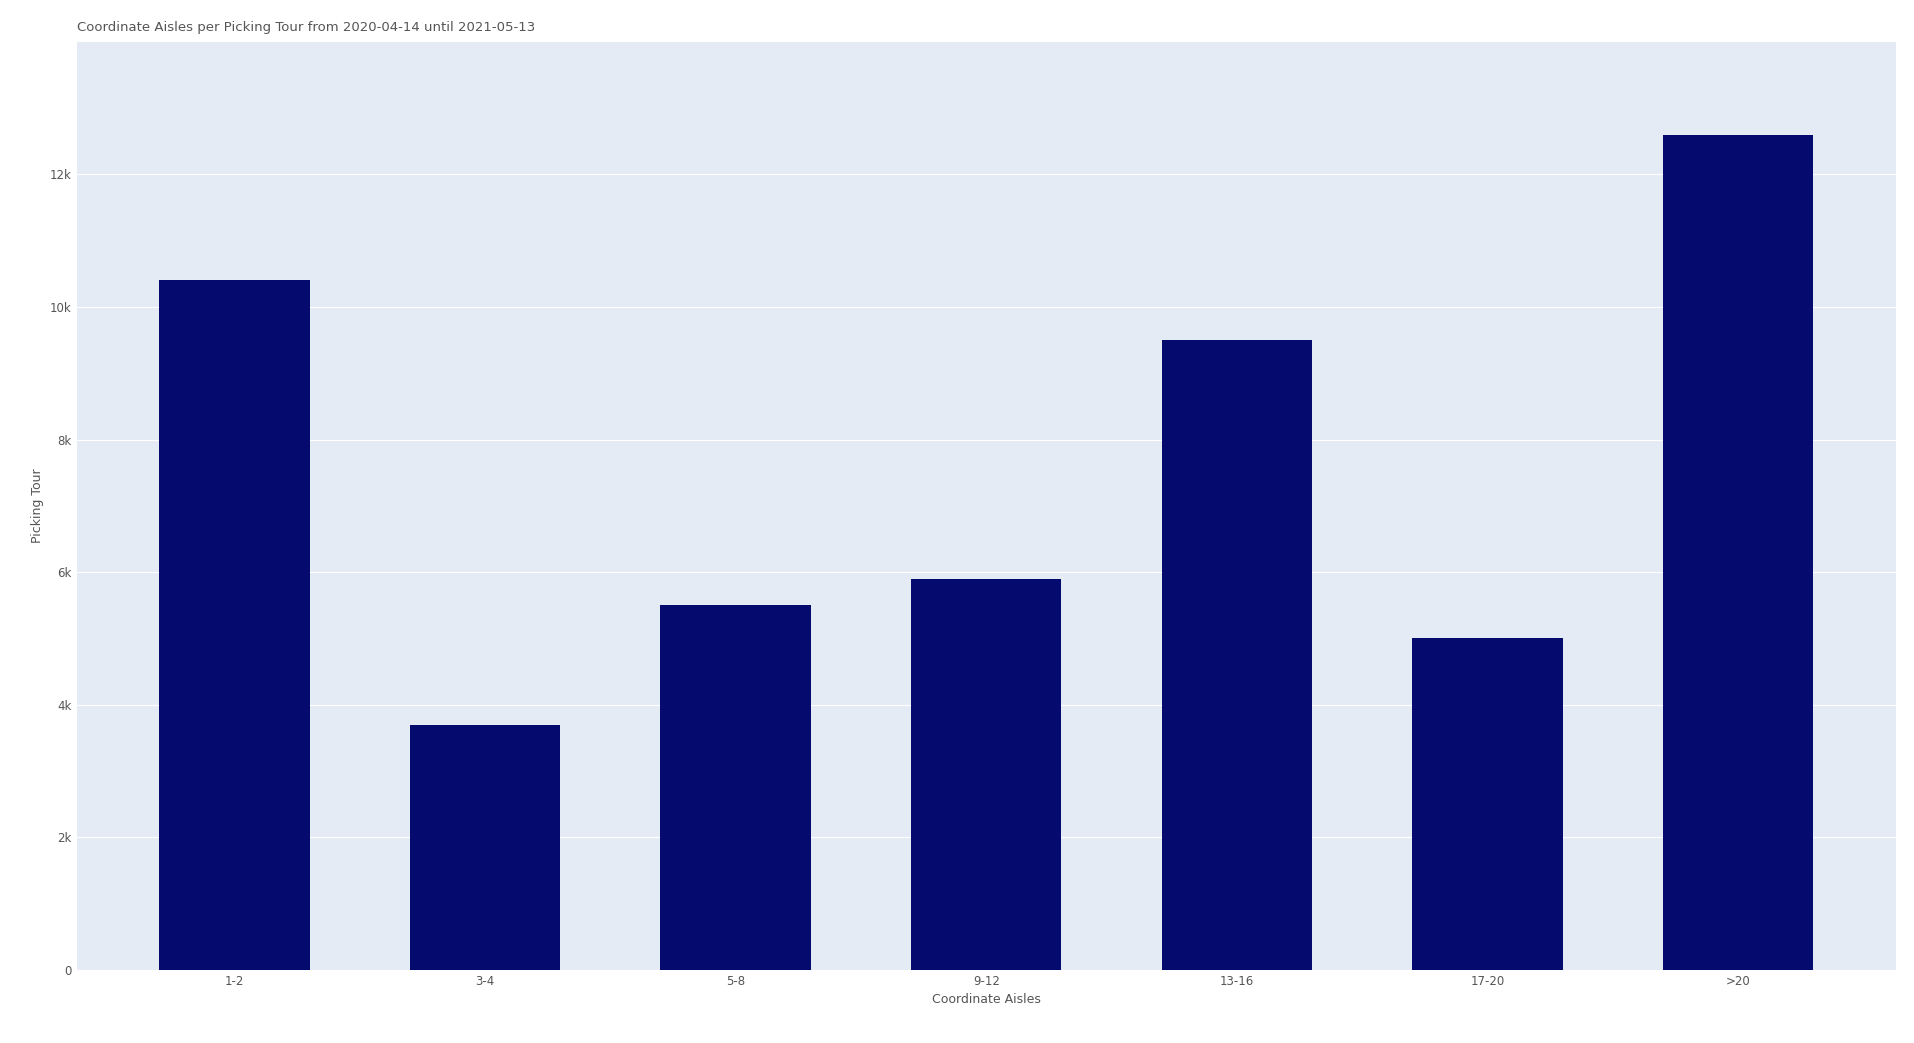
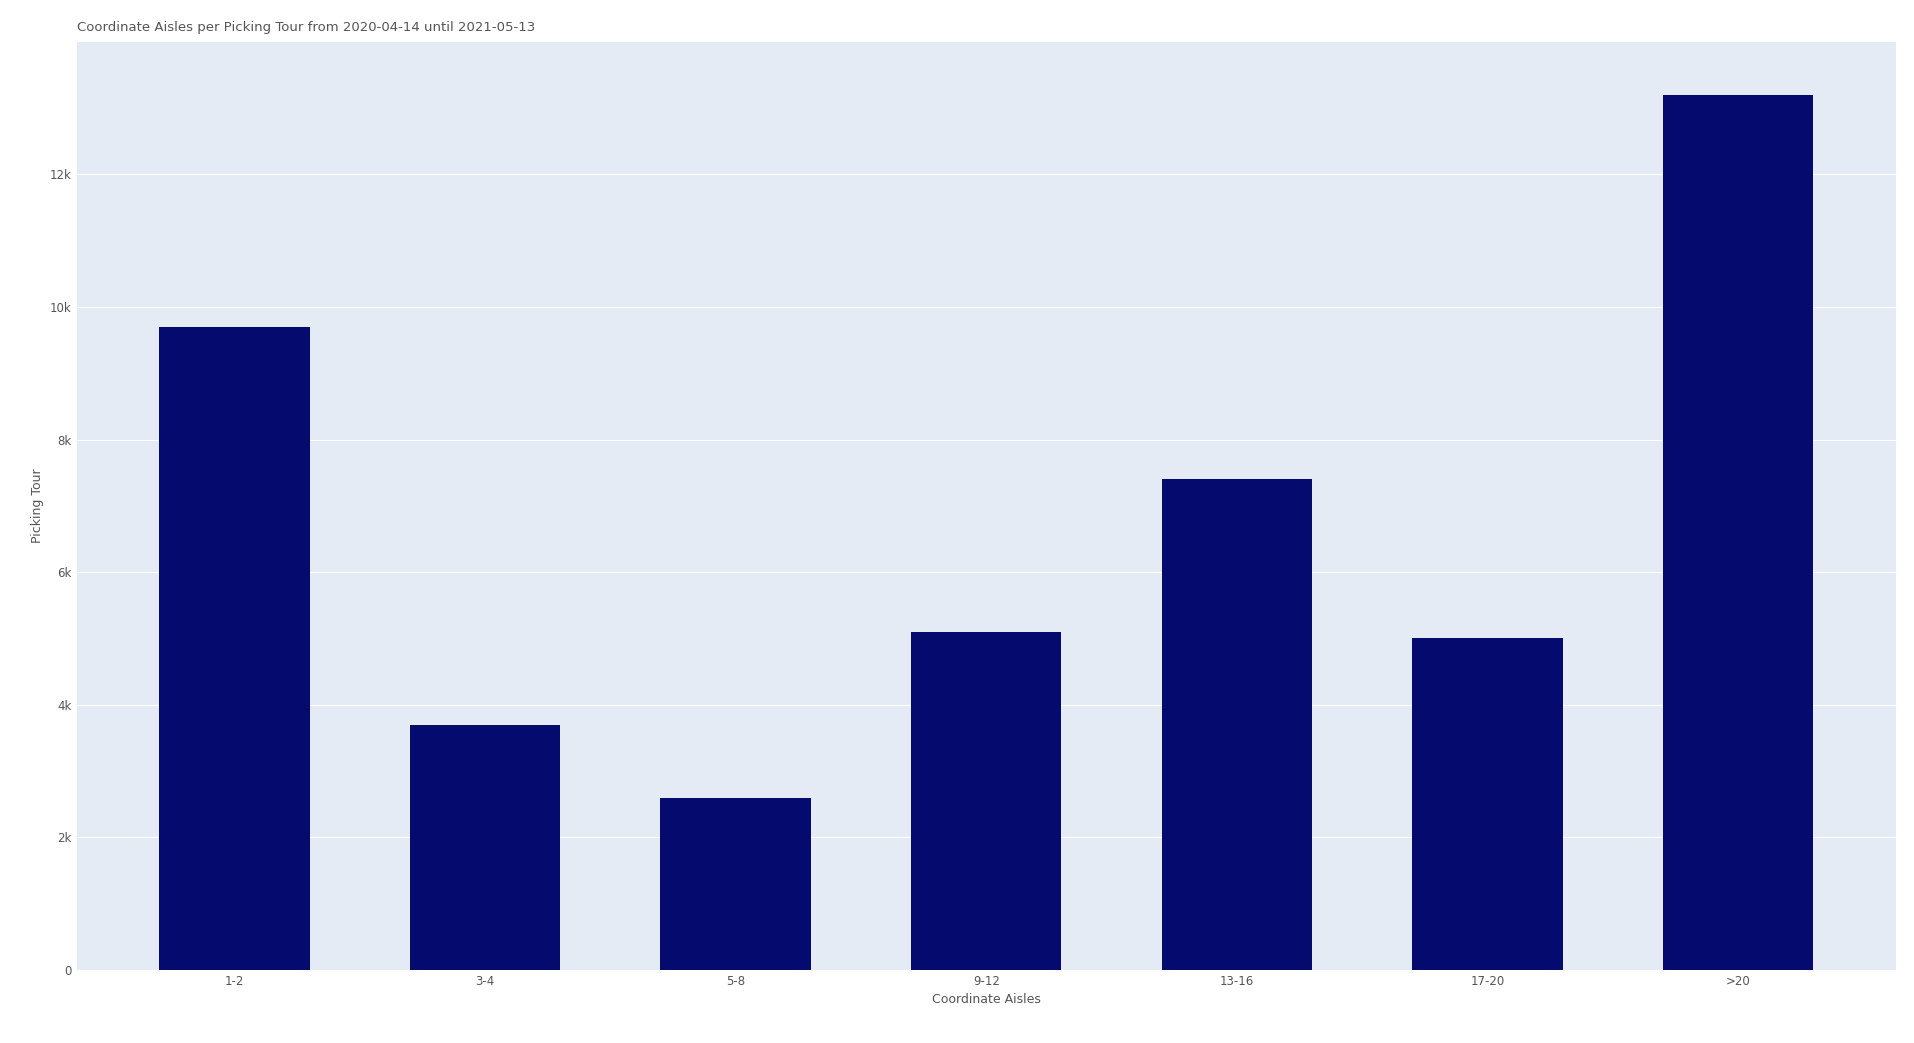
1-2: 10.4k -> 9.7k
5-8: 5.5k -> 2.6k
9-12: 5.9k -> 5.1k
13-16: 9.5k -> 7.4k
>20: 12.6k -> 13.2k
